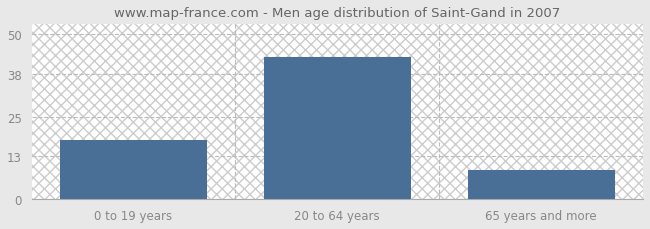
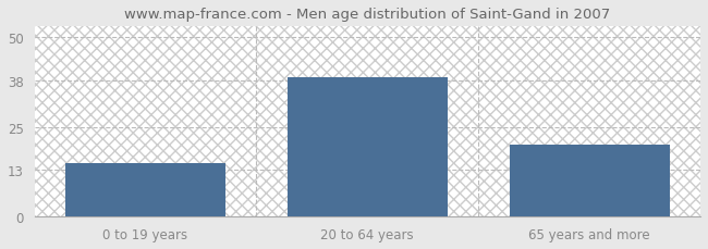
0 to 19 years: 18 -> 15
20 to 64 years: 43 -> 39
65 years and more: 9 -> 20
